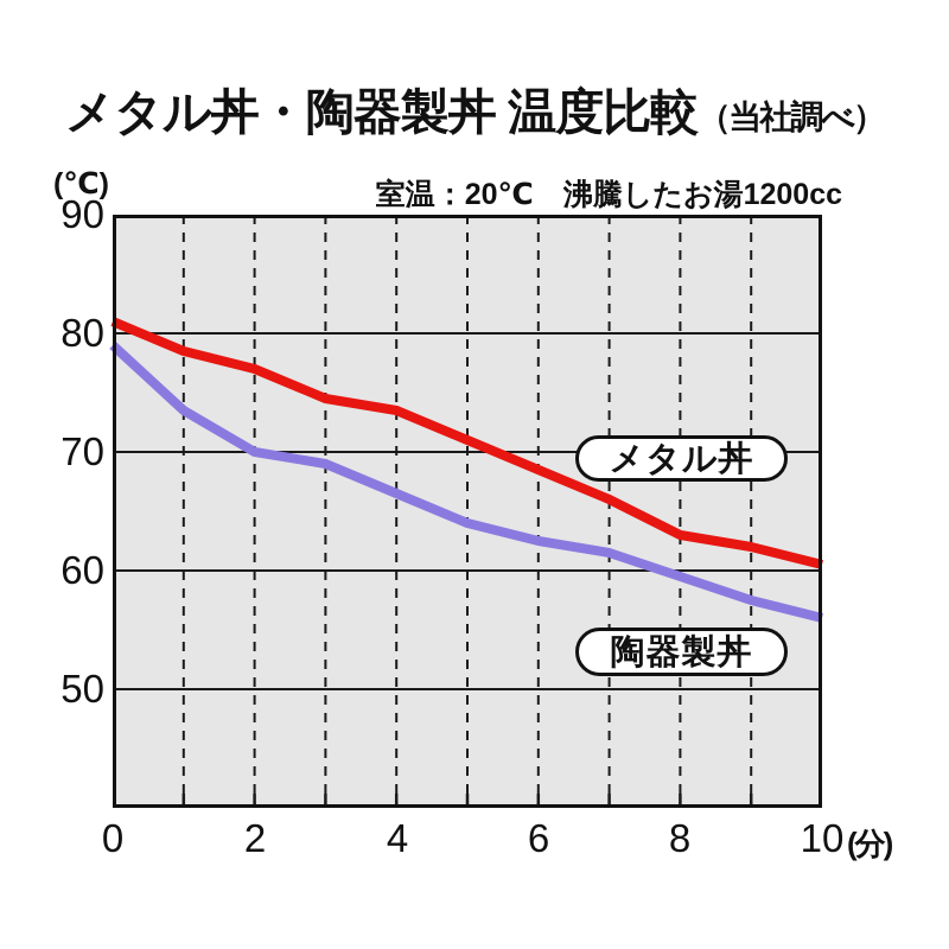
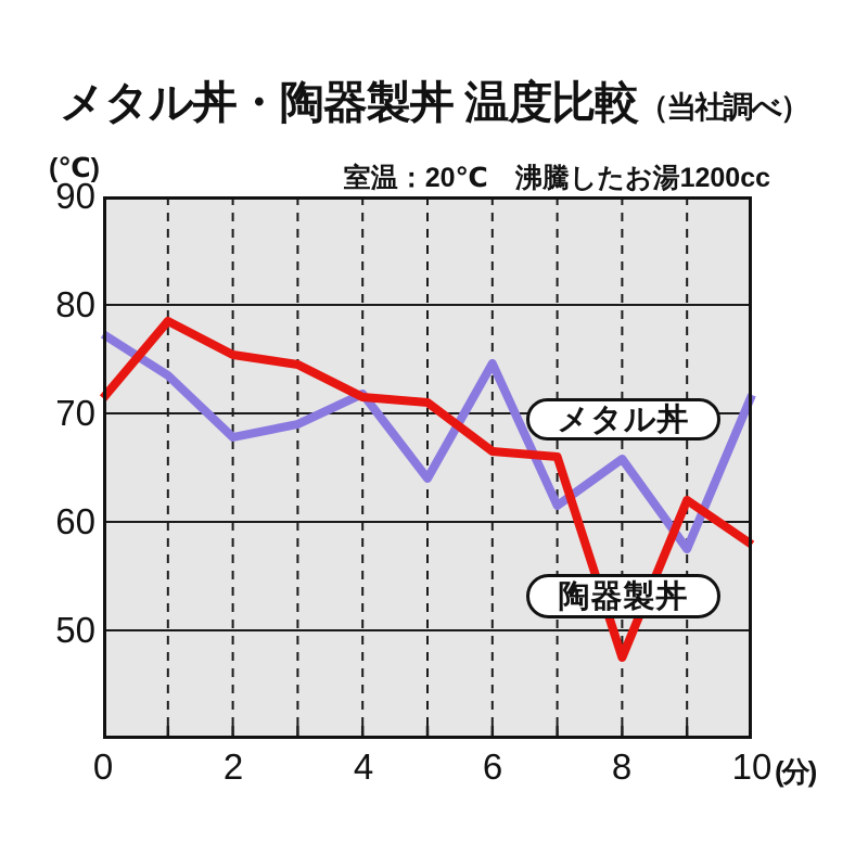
メタル丼/0: 81.0 -> 71.4
陶器製丼/0: 79.0 -> 77.3
メタル丼/2: 77.0 -> 75.4
陶器製丼/2: 70.0 -> 67.8
メタル丼/4: 73.5 -> 71.5
陶器製丼/4: 66.5 -> 71.8
メタル丼/6: 68.5 -> 66.5
陶器製丼/6: 62.5 -> 74.6
メタル丼/8: 63.0 -> 47.5
陶器製丼/8: 59.5 -> 65.8
メタル丼/10: 60.5 -> 57.9
陶器製丼/10: 56.0 -> 71.7
